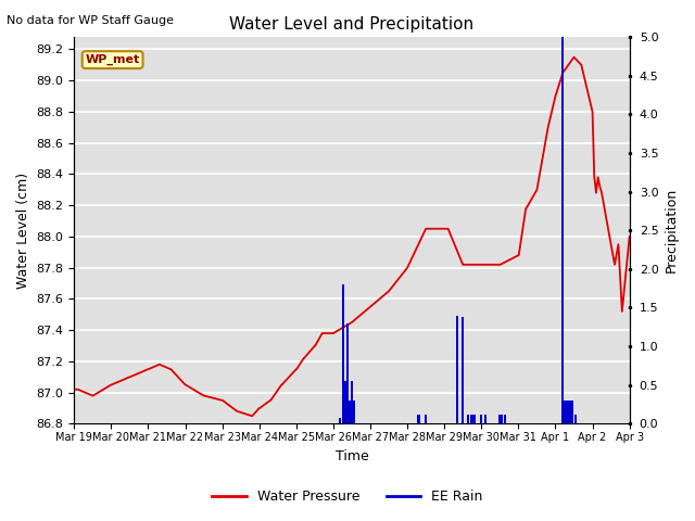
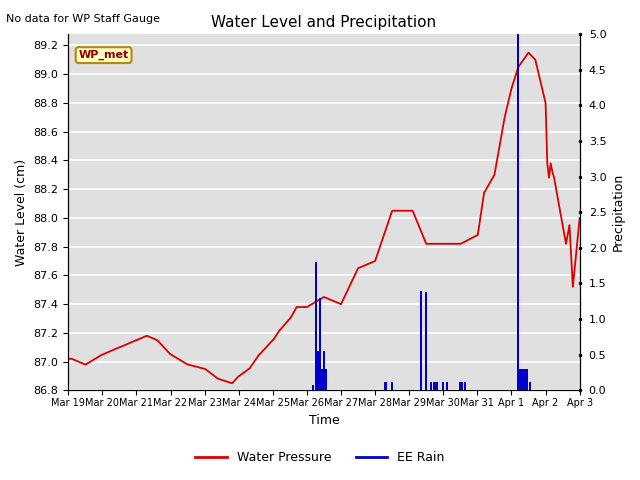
Water Pressure/Mar 27: 87.55 -> 87.40
Water Pressure/Mar 28: 87.80 -> 87.70
